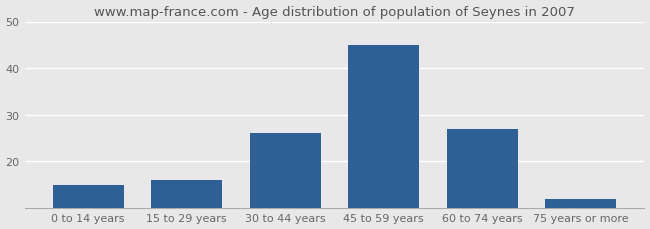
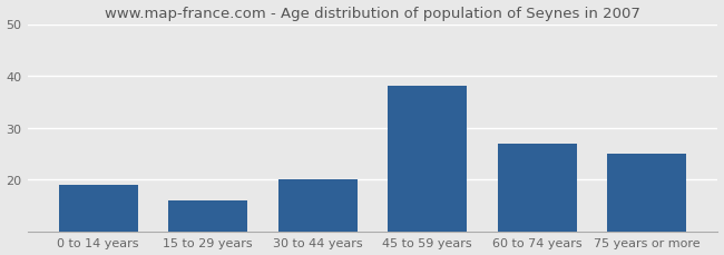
0 to 14 years: 15 -> 19
30 to 44 years: 26 -> 20
45 to 59 years: 45 -> 38
75 years or more: 12 -> 25
